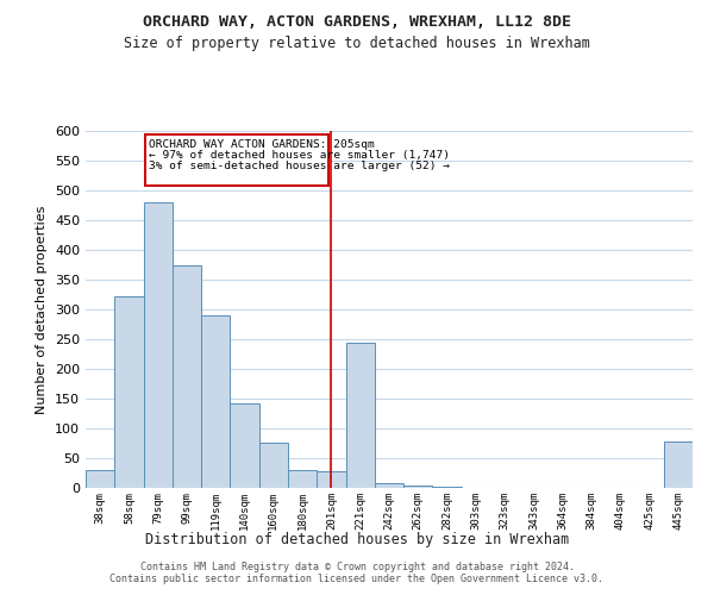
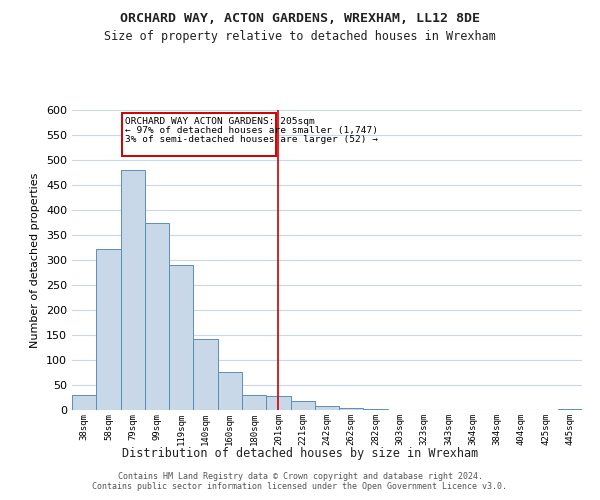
221sqm: 244 -> 18
445sqm: 78 -> 2
